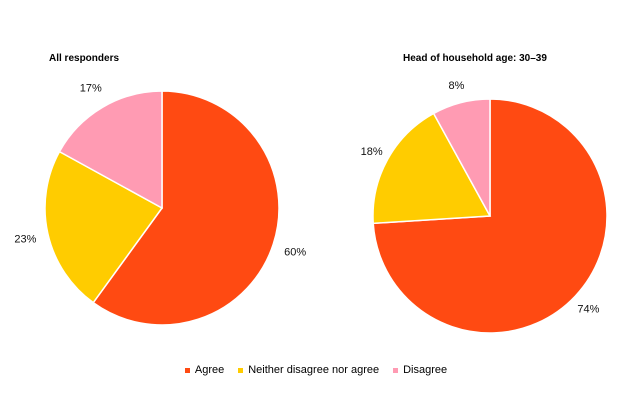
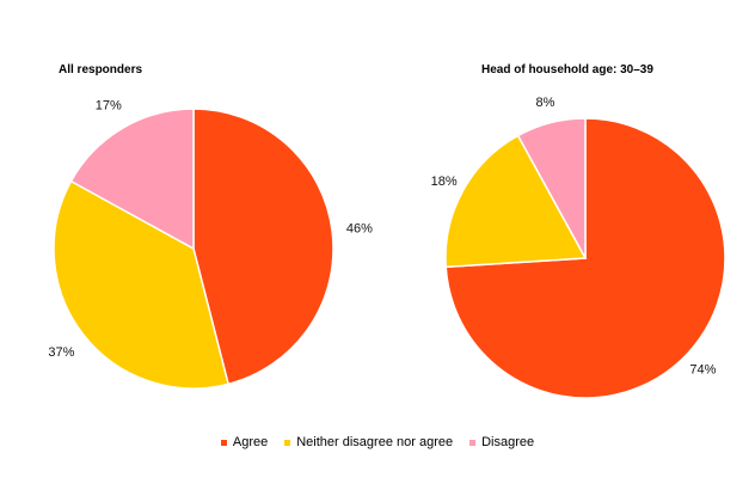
All responders/Agree: 60% -> 46%
All responders/Neither disagree nor agree: 23% -> 37%
